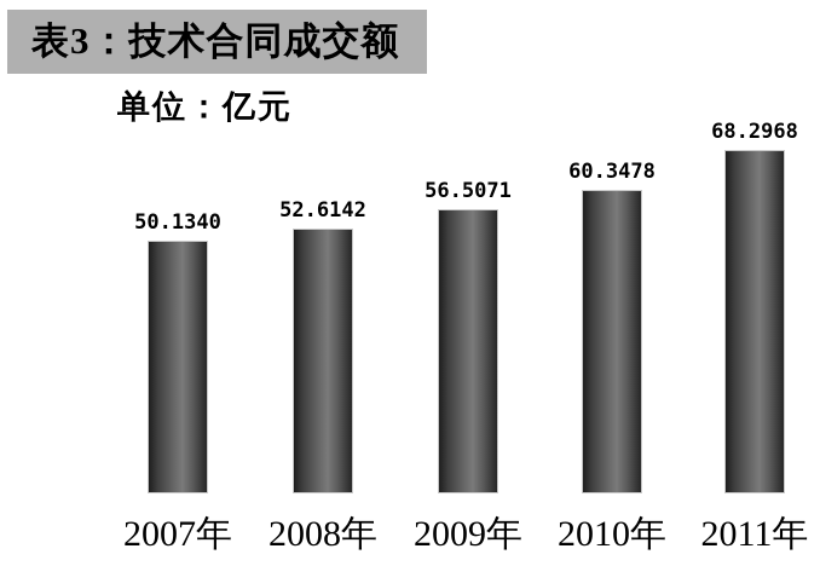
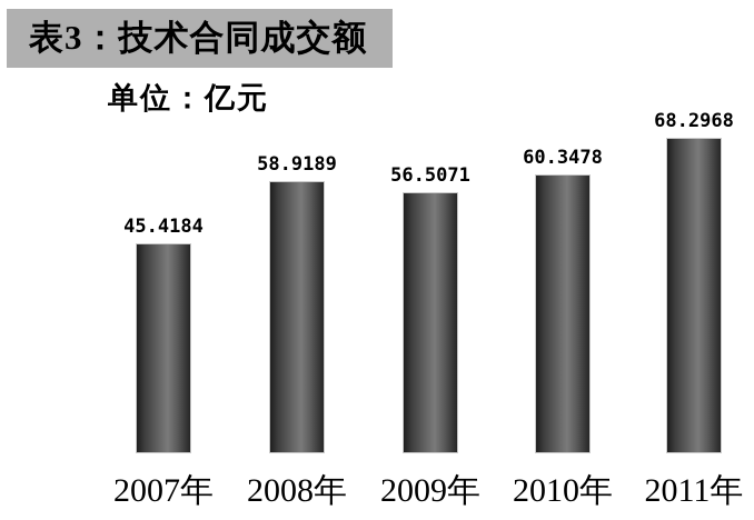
2007年: 50.1340 -> 45.4184
2008年: 52.6142 -> 58.9189
